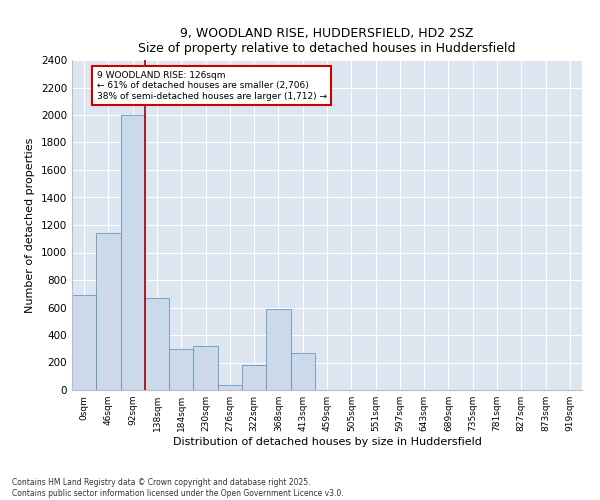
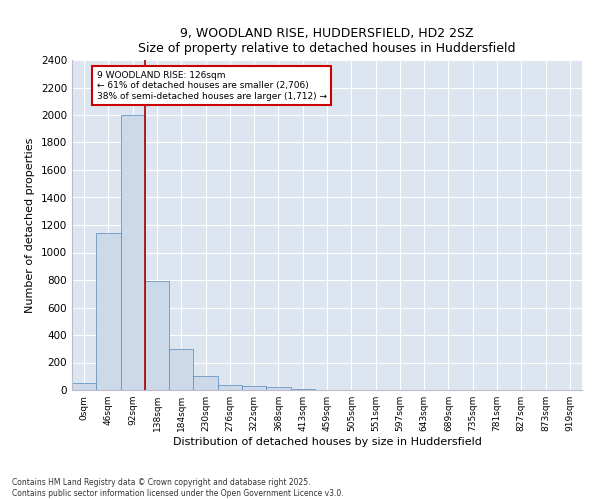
0sqm: 690 -> 50
138sqm: 670 -> 790
230sqm: 320 -> 100
322sqm: 180 -> 30
368sqm: 590 -> 20
413sqm: 270 -> 10
